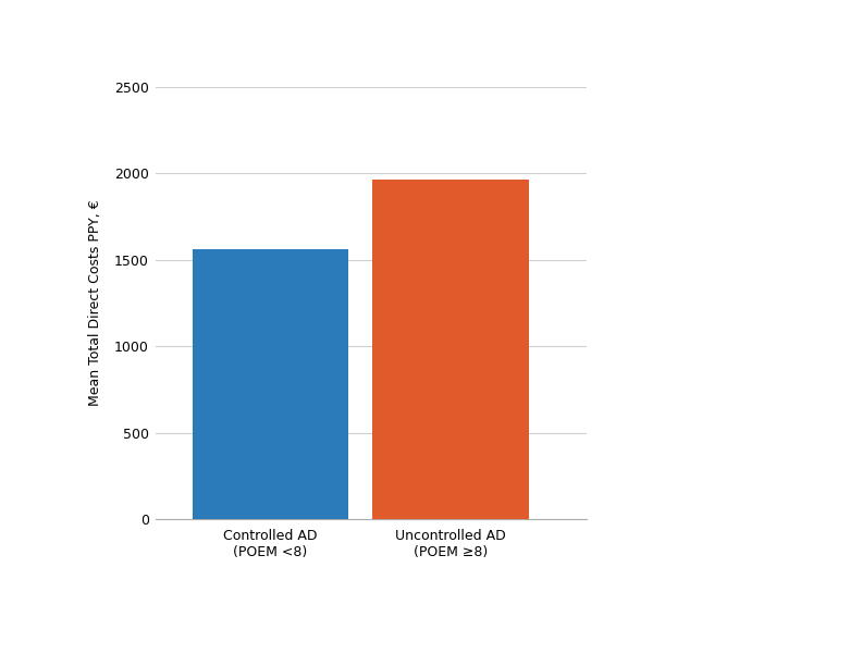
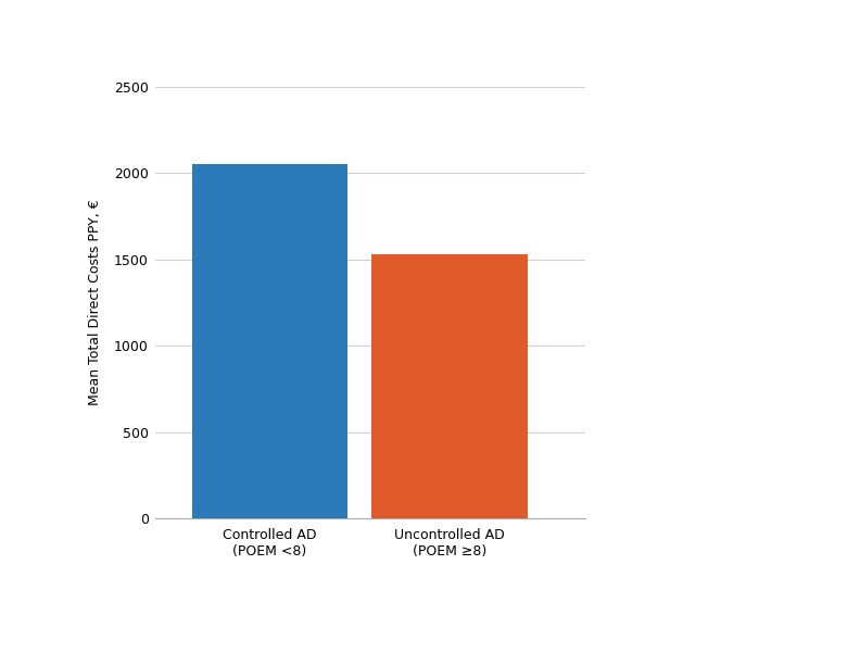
Controlled AD (POEM <8): 1560 -> 2050
Uncontrolled AD (POEM ≥8): 1960 -> 1530
